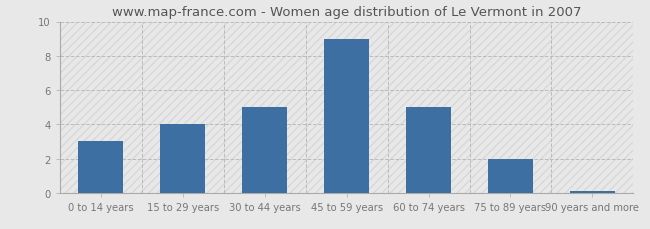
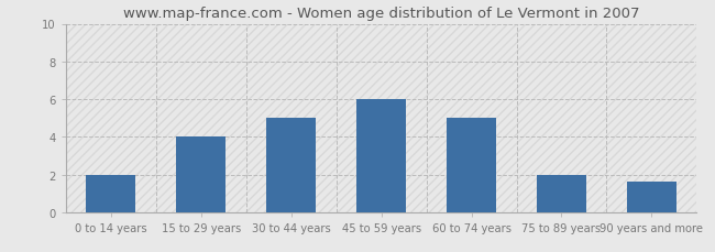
0 to 14 years: 3.0 -> 2.0
45 to 59 years: 9.0 -> 6.0
90 years and more: 0.1 -> 1.6
